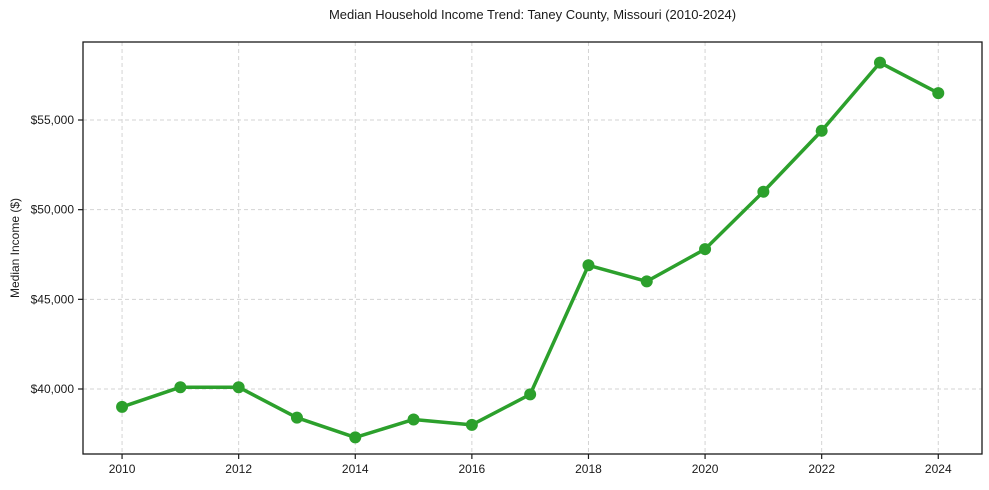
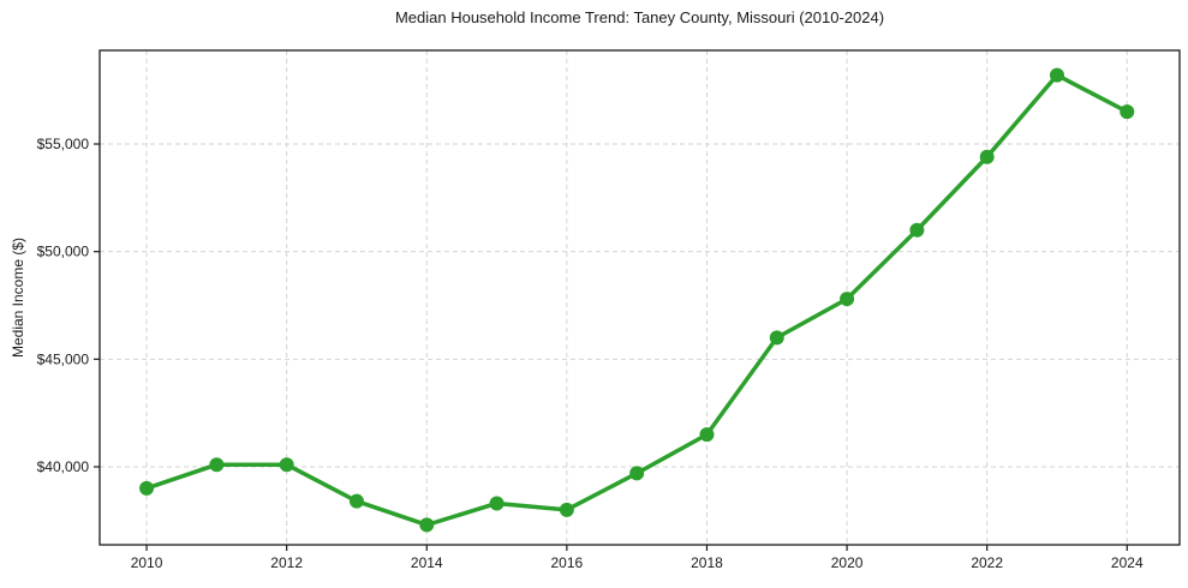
2018: $46900 -> $41500
